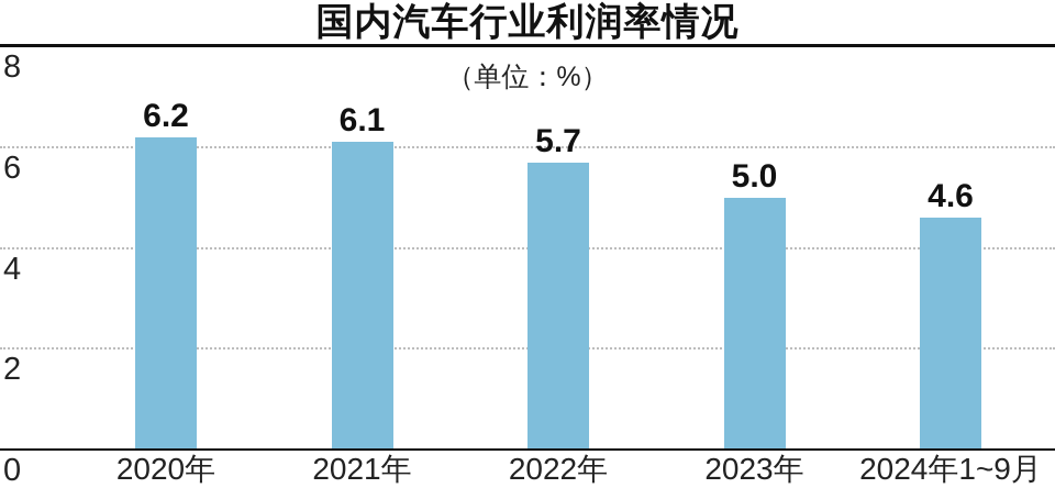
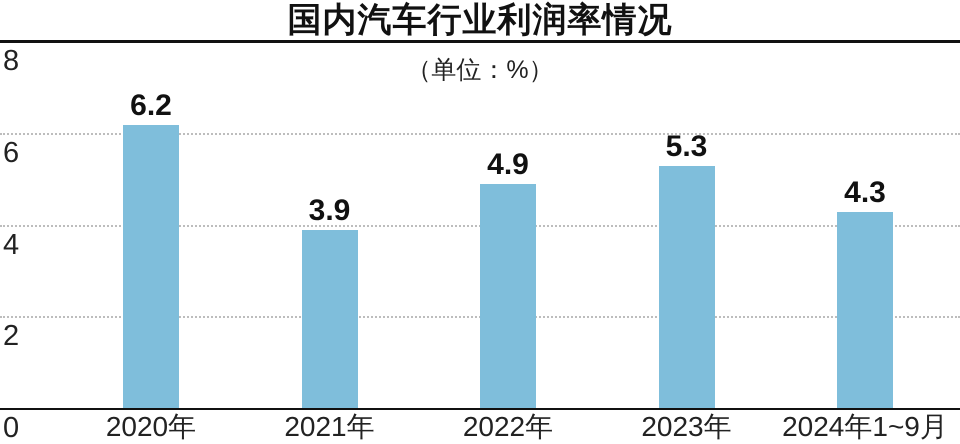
2021年: 6.1 -> 3.9
2022年: 5.7 -> 4.9
2023年: 5.0 -> 5.3
2024年1~9月: 4.6 -> 4.3
